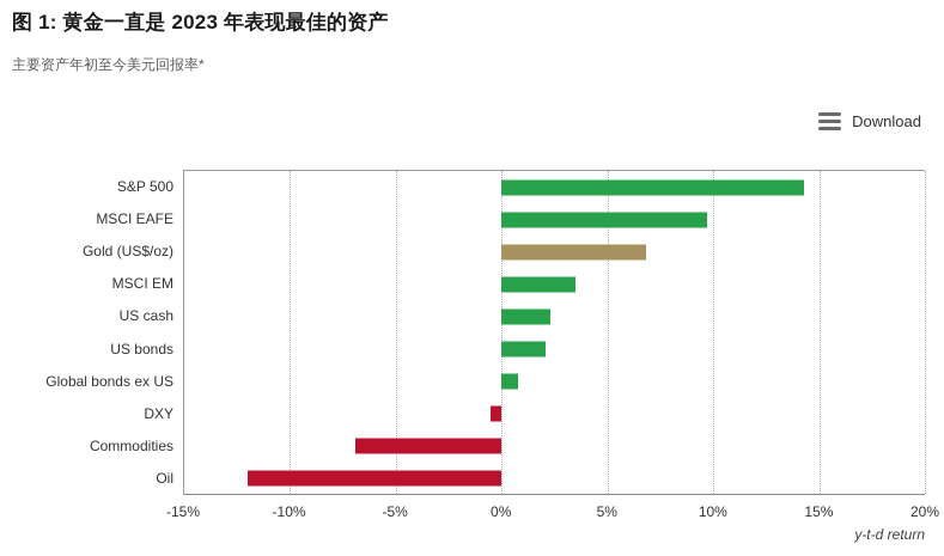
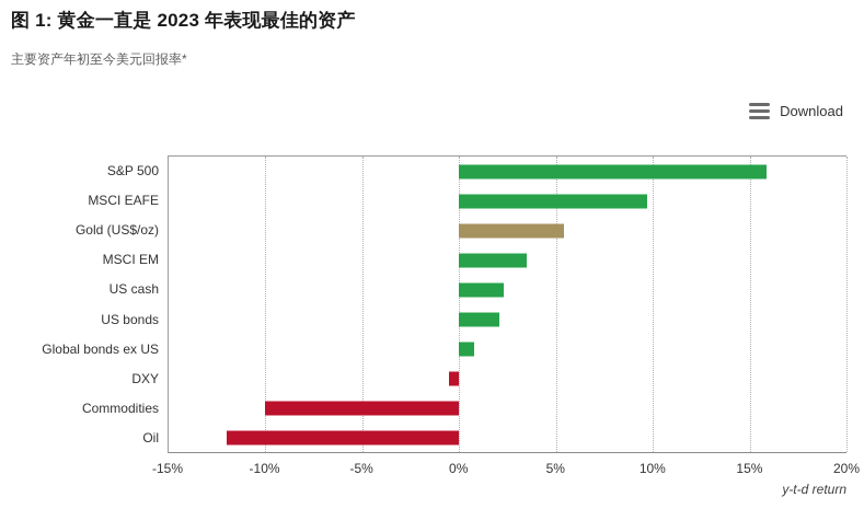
S&P 500: 14.3% -> 15.9%
Gold (US$/oz): 6.8% -> 5.4%
Commodities: -6.9% -> -10.0%
